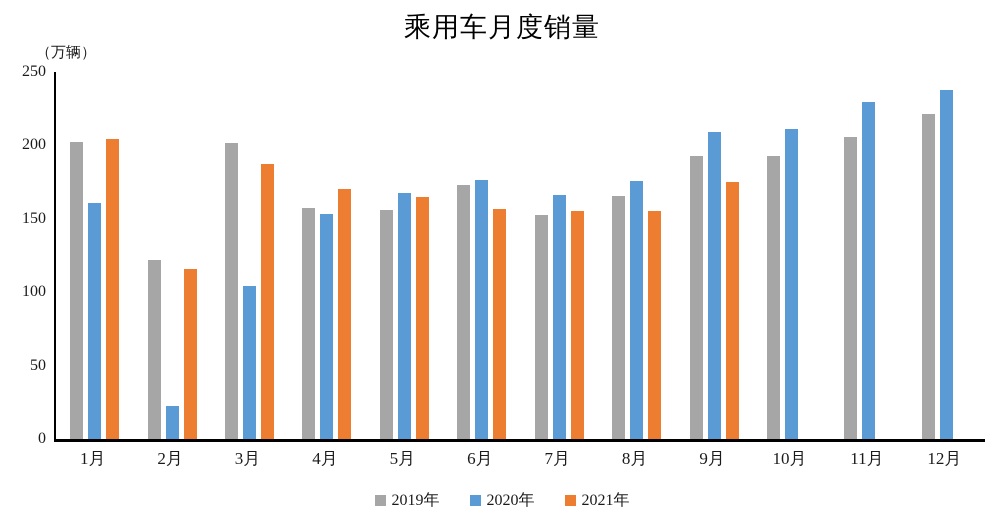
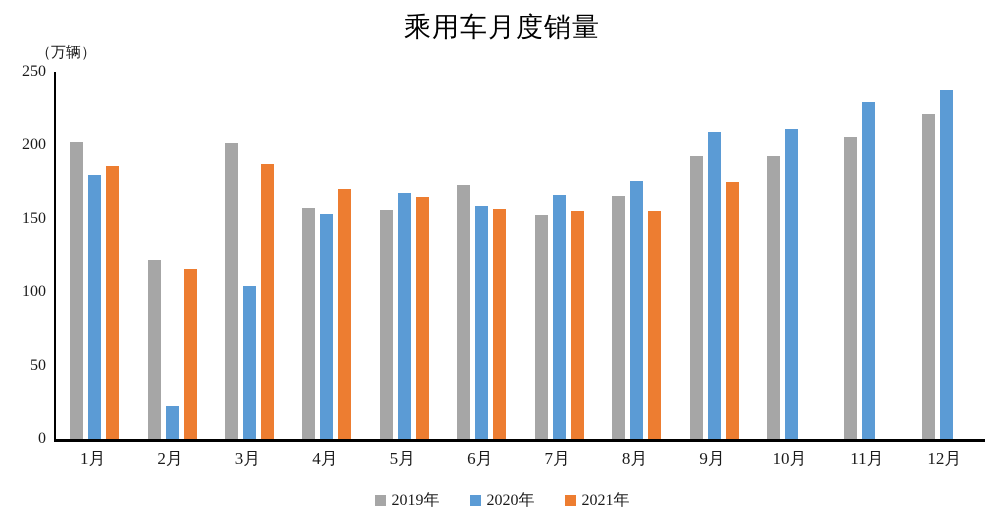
2020年/1月: 161 -> 180
2021年/1月: 204 -> 186
2020年/6月: 176 -> 159
